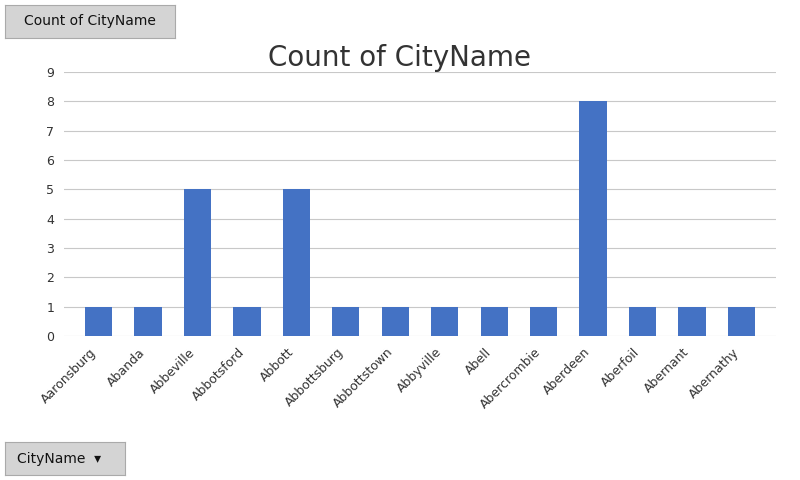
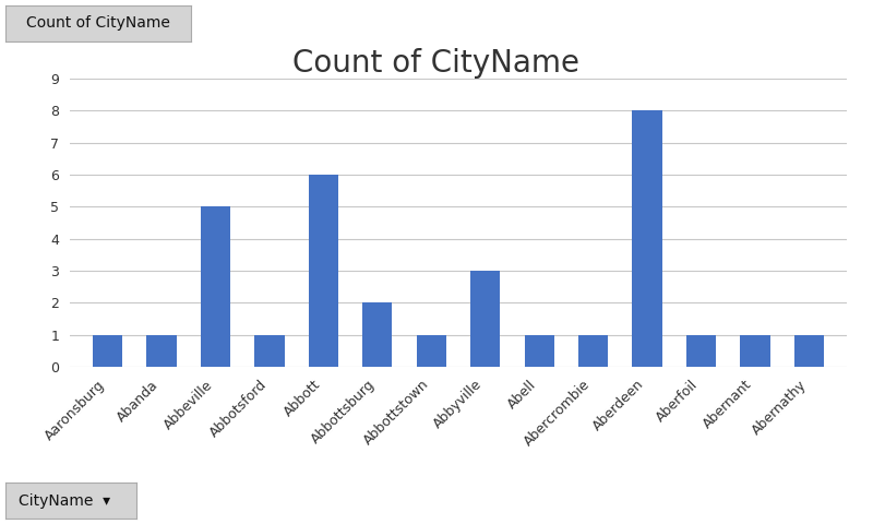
Abbott: 5 -> 6
Abbottsburg: 1 -> 2
Abbyville: 1 -> 3
